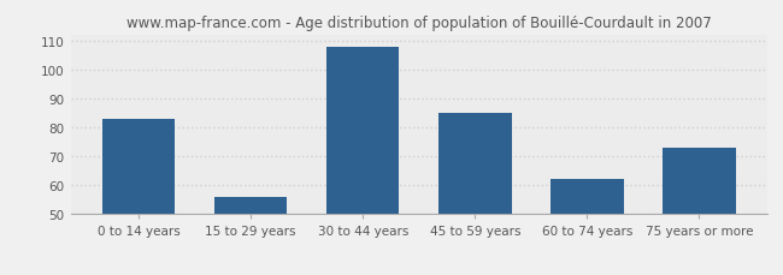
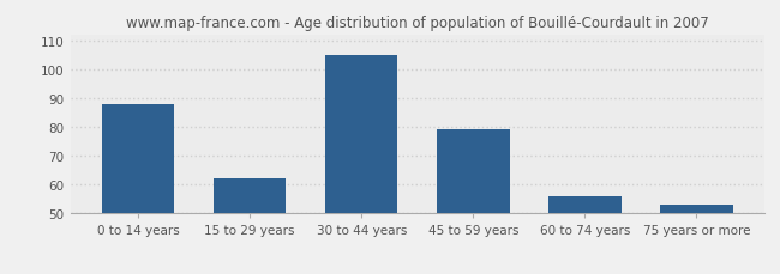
0 to 14 years: 83 -> 88
15 to 29 years: 56 -> 62
30 to 44 years: 108 -> 105
45 to 59 years: 85 -> 79
60 to 74 years: 62 -> 56
75 years or more: 73 -> 53
